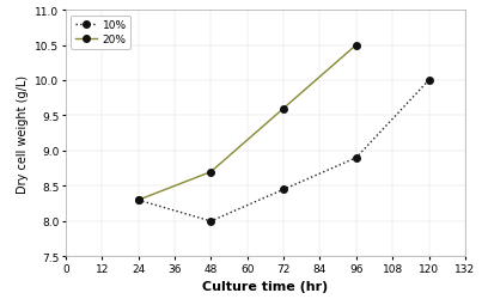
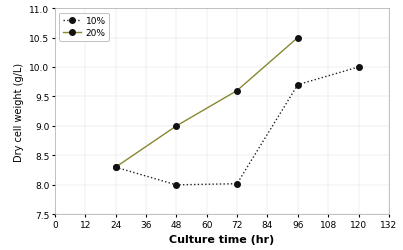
20%/48: 8.7 -> 9.0
10%/72: 8.45 -> 8.02
10%/96: 8.90 -> 9.70
